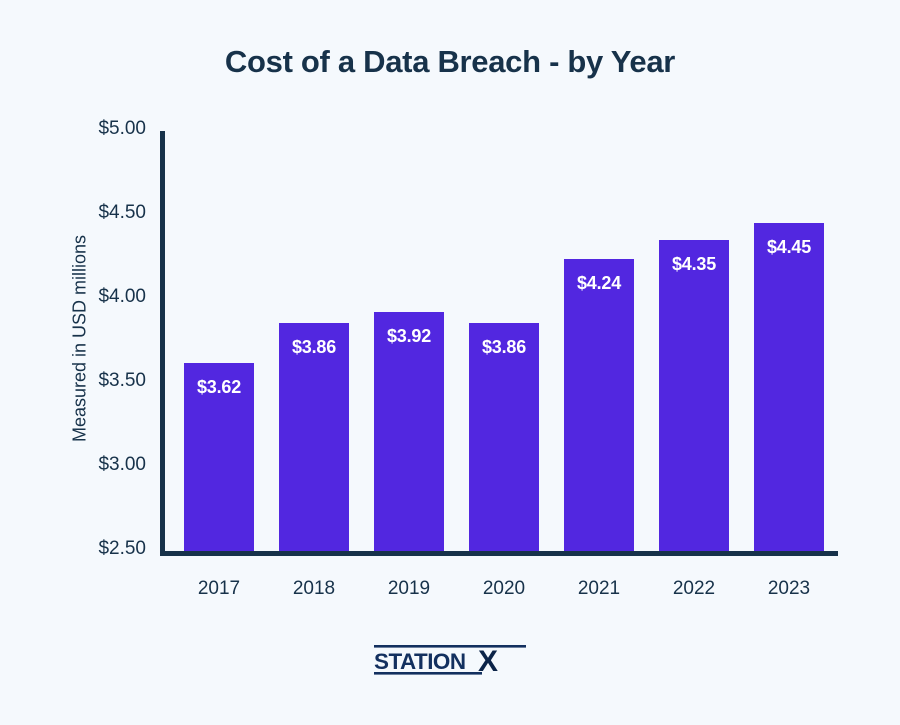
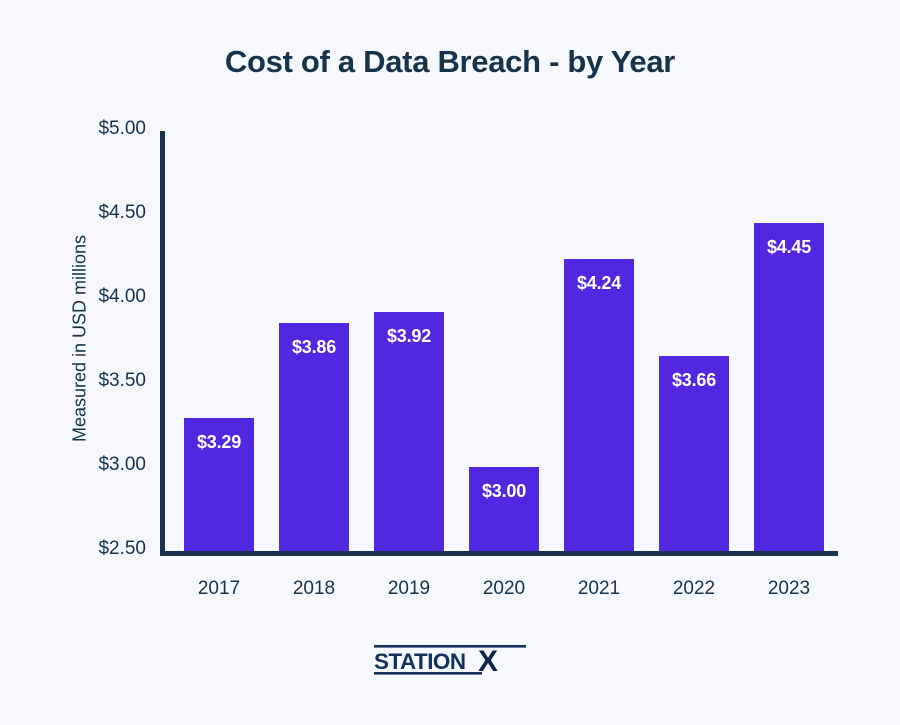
2017: $3.62 -> $3.29
2020: $3.86 -> $3.00
2022: $4.35 -> $3.66
